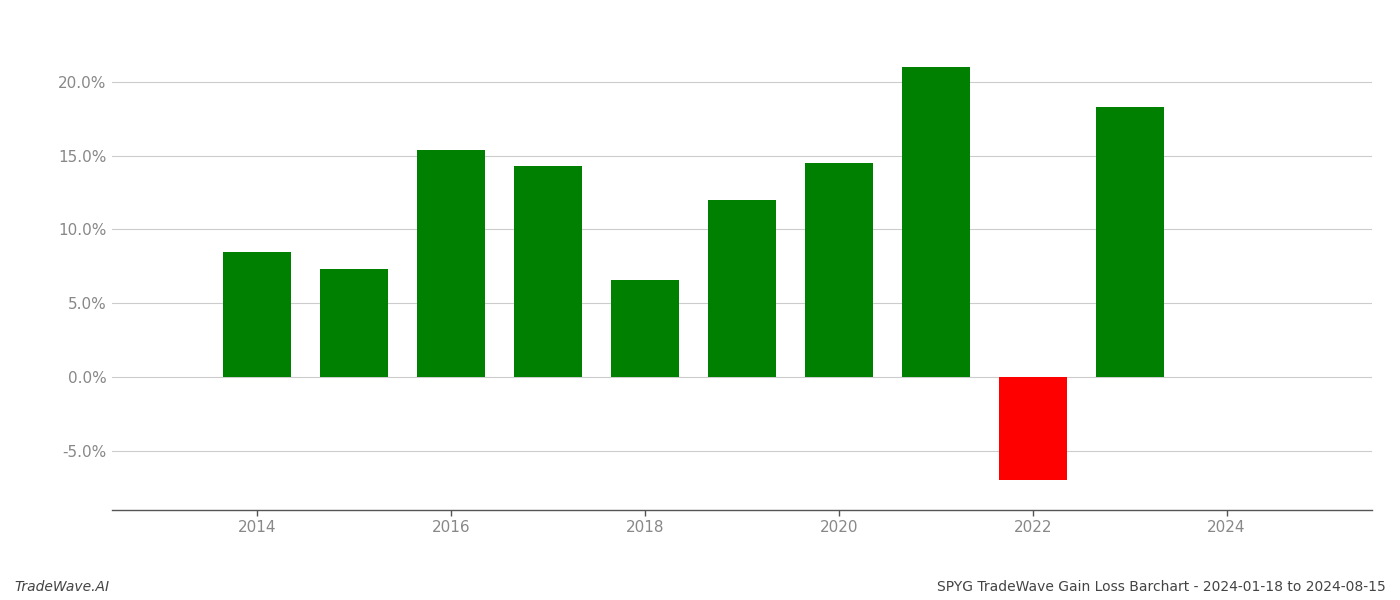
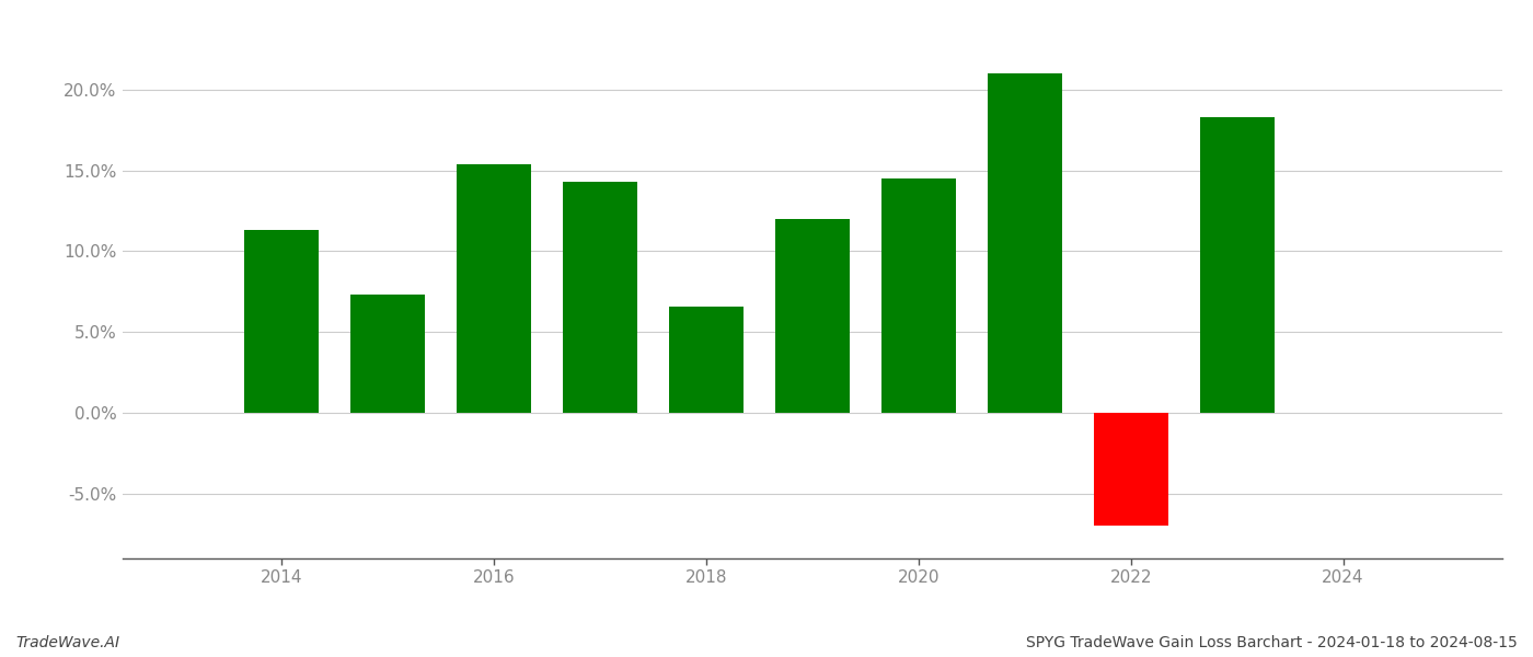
2014: 8.5% -> 11.3%
